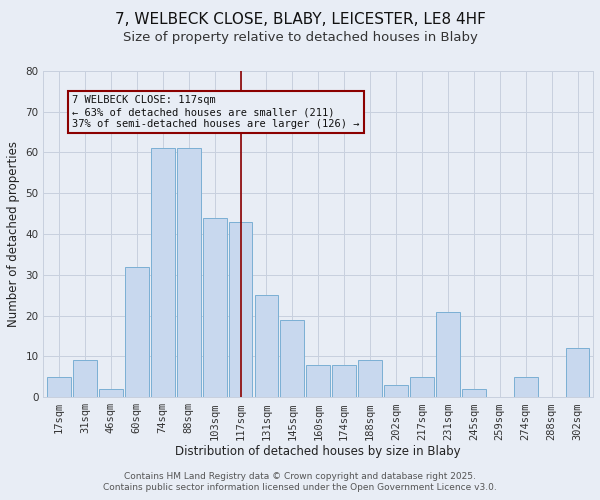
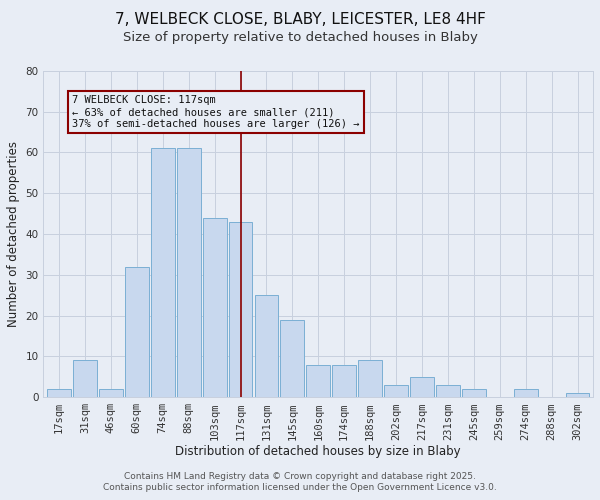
17sqm: 5 -> 2
231sqm: 21 -> 3
274sqm: 5 -> 2
302sqm: 12 -> 1
